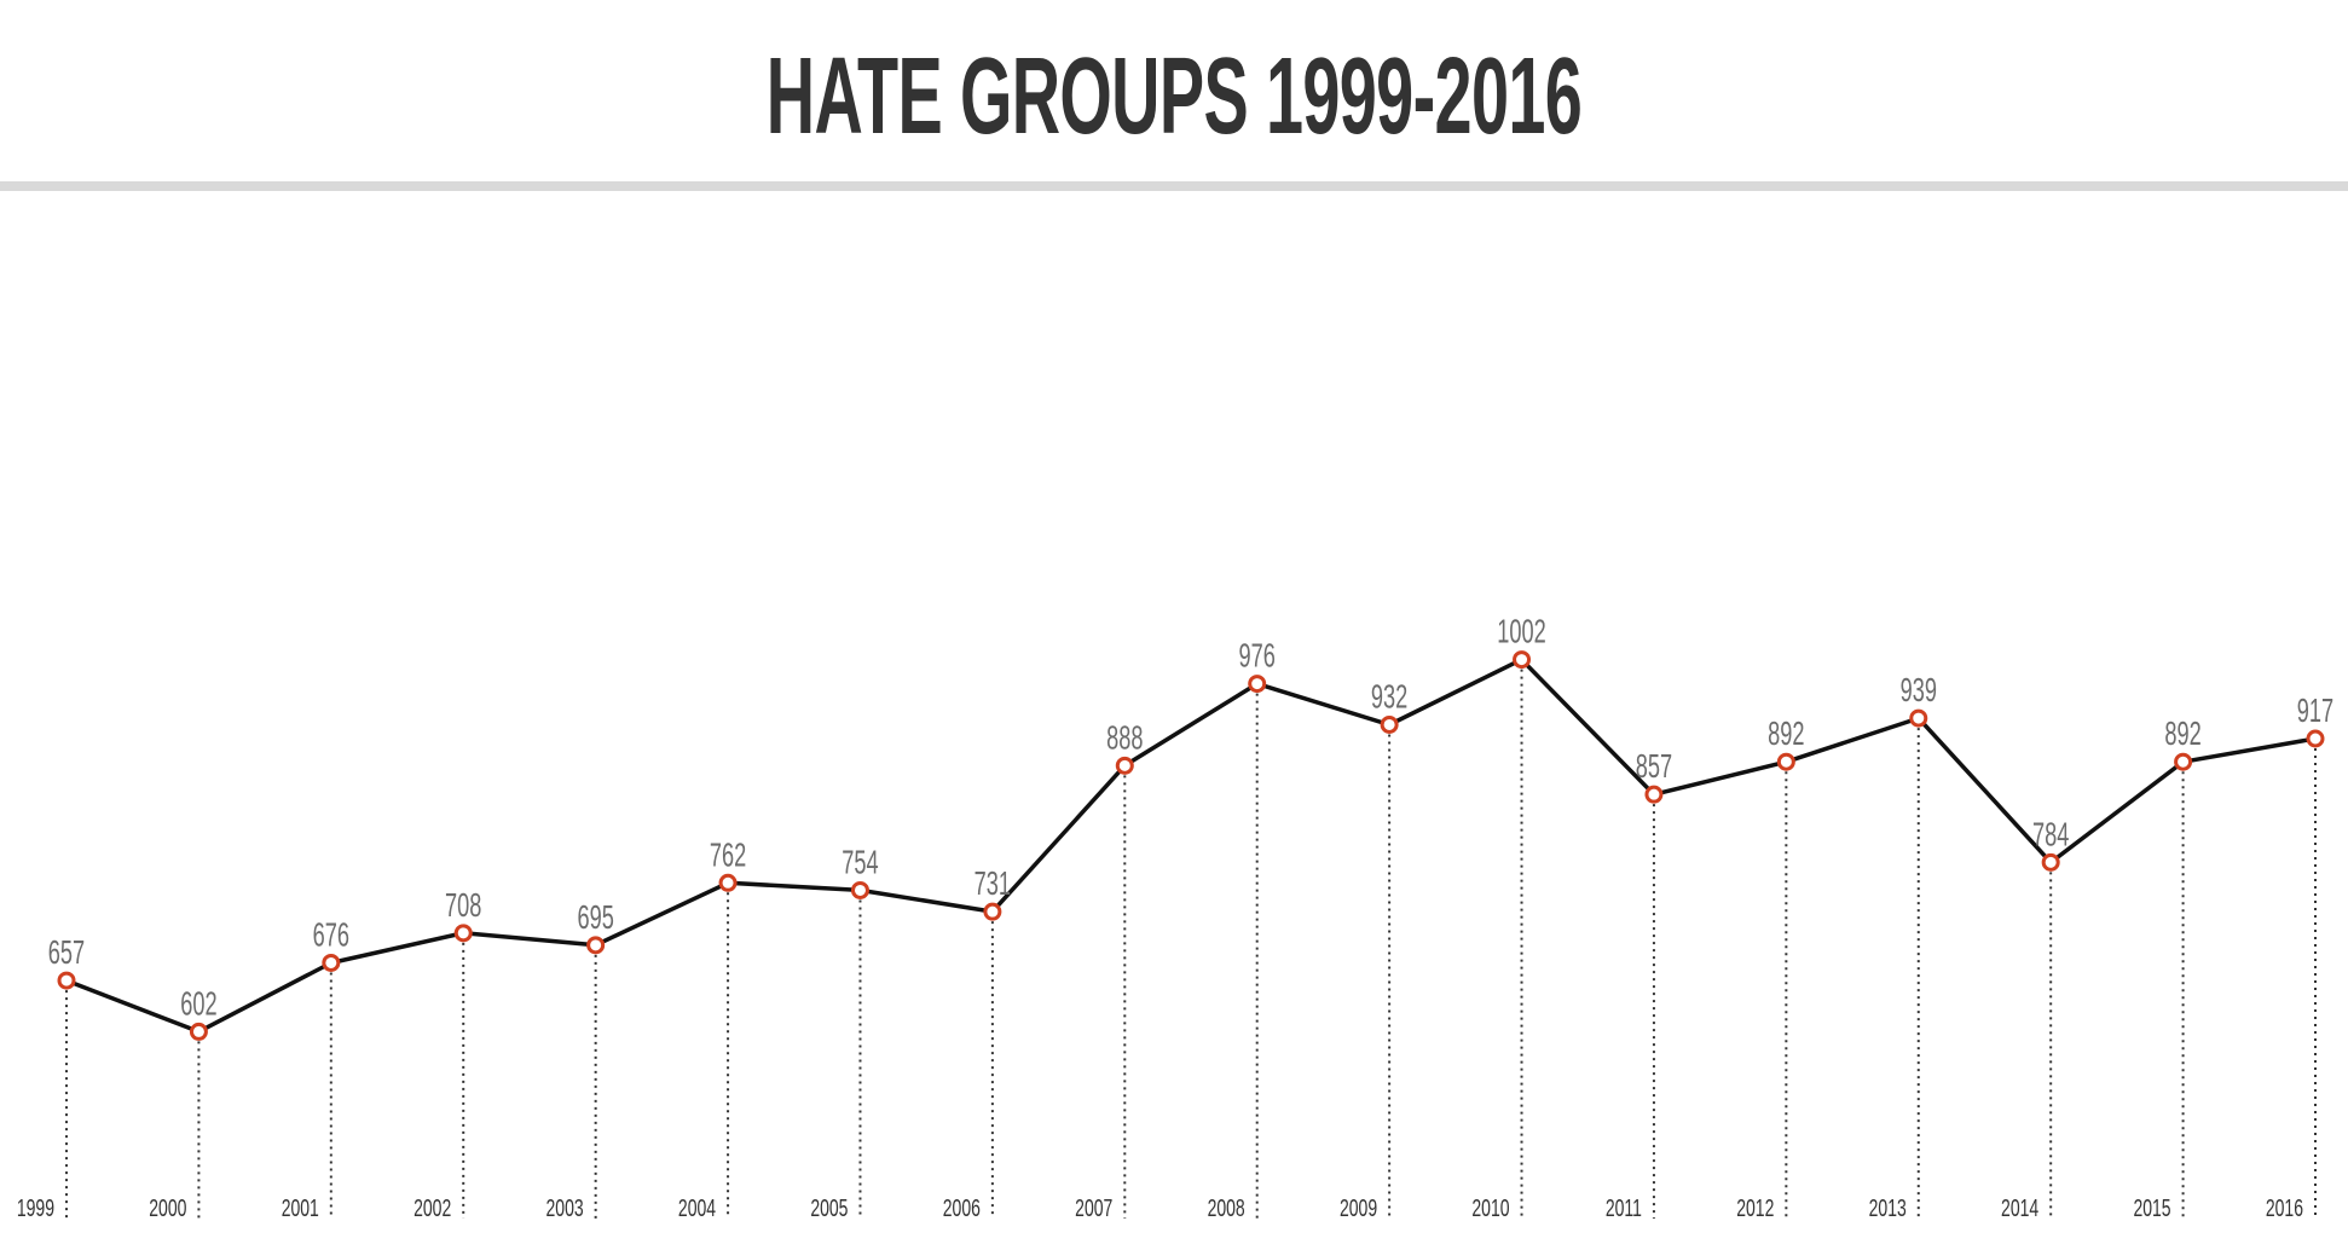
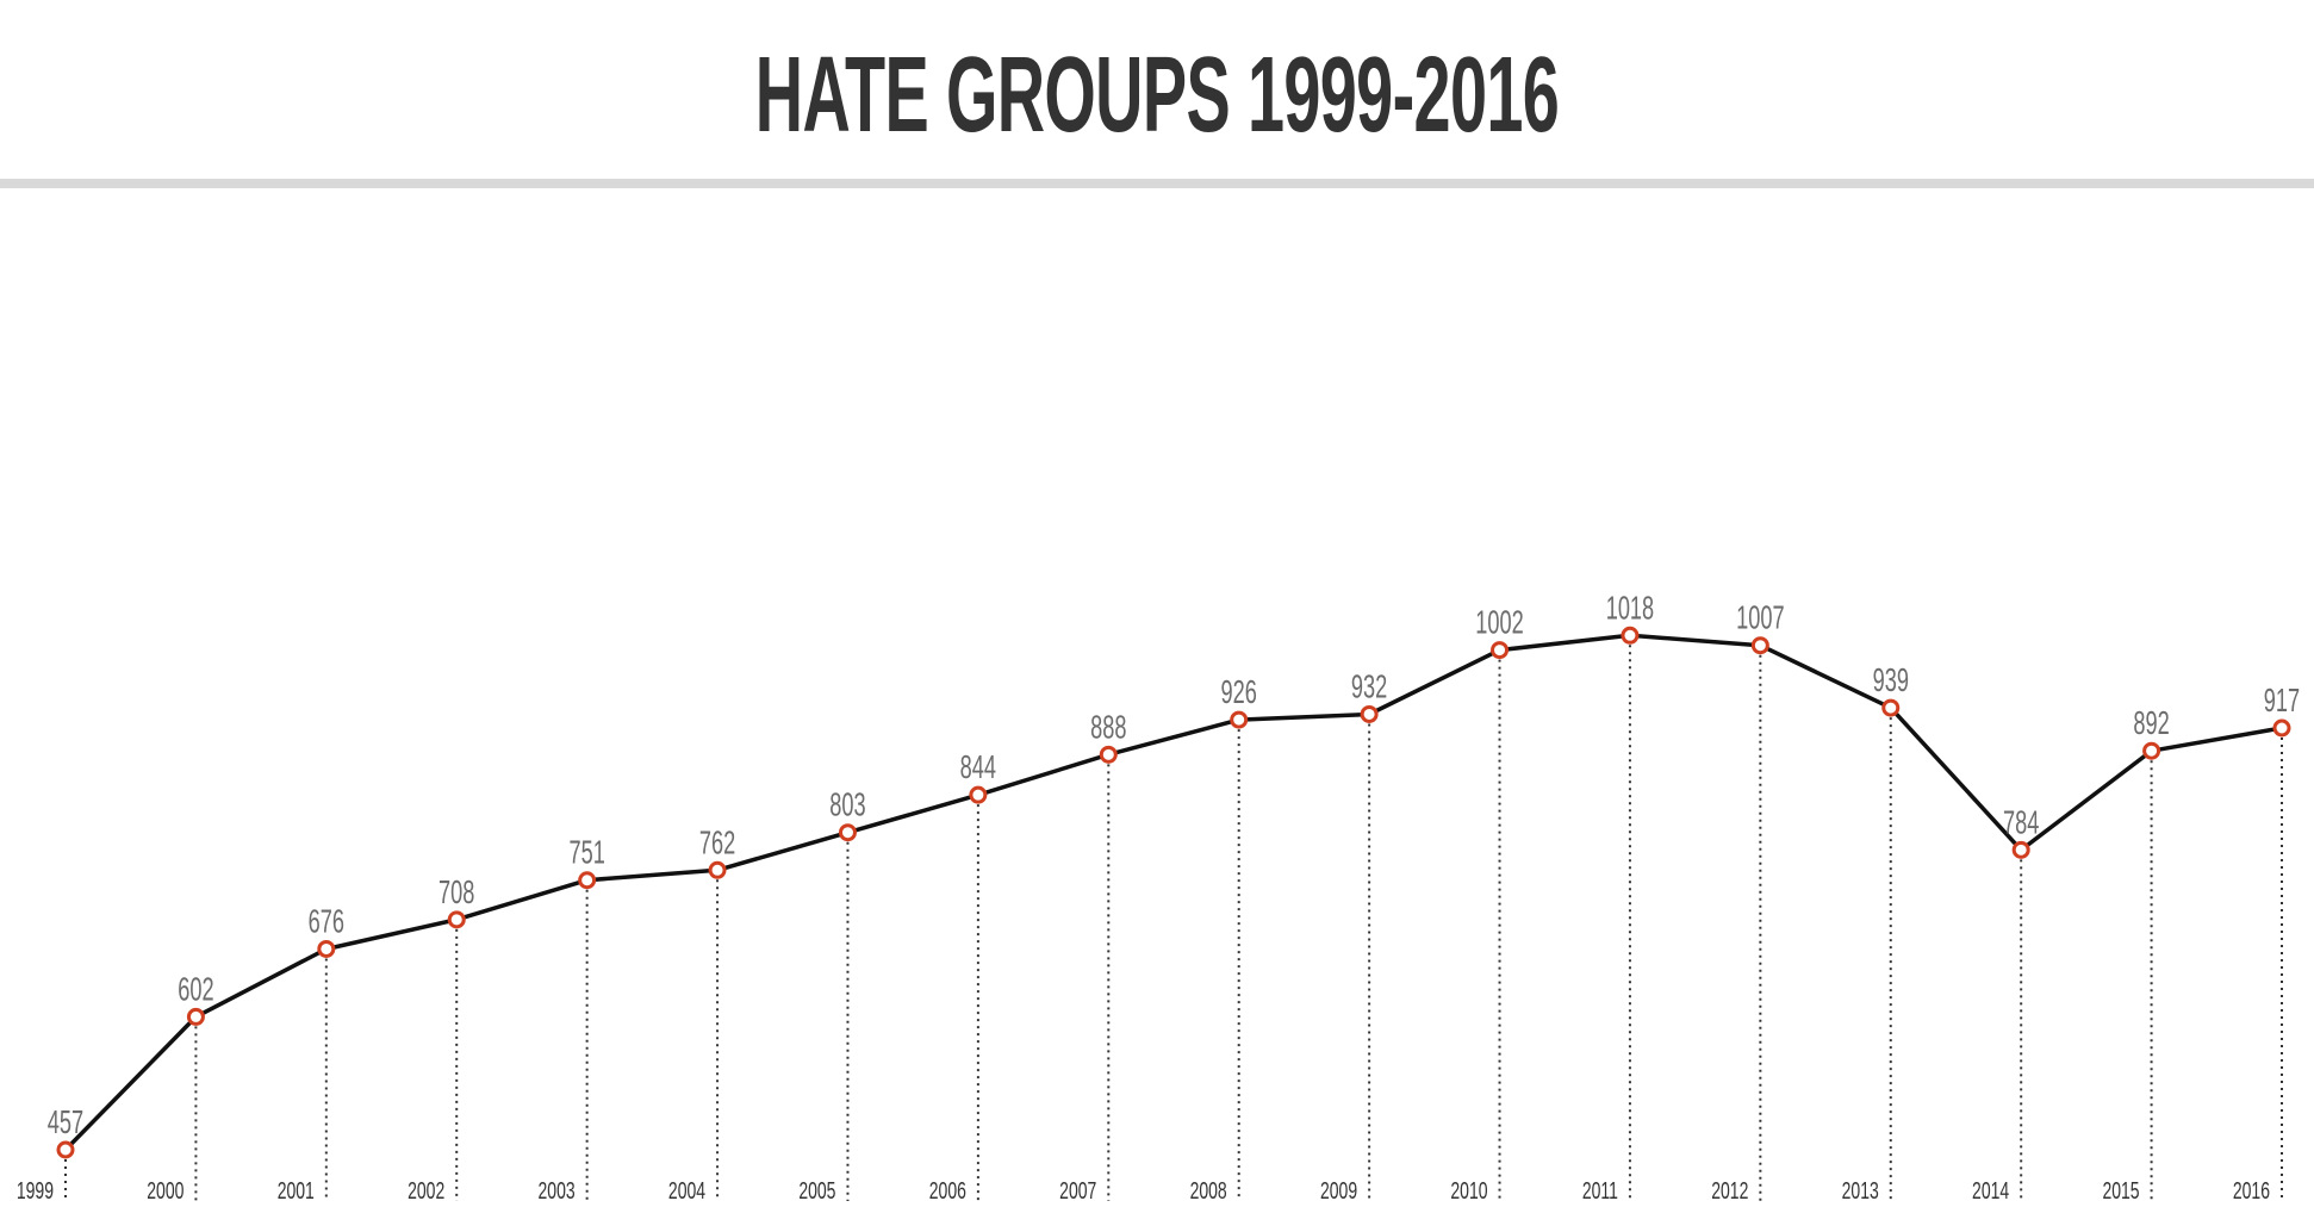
1999: 657 -> 457
2003: 695 -> 751
2005: 754 -> 803
2006: 731 -> 844
2008: 976 -> 926
2011: 857 -> 1018
2012: 892 -> 1007
